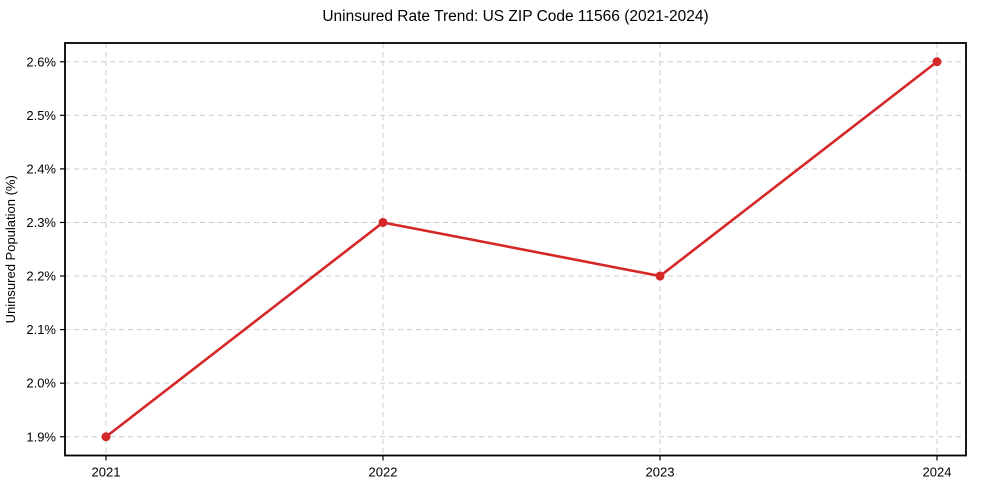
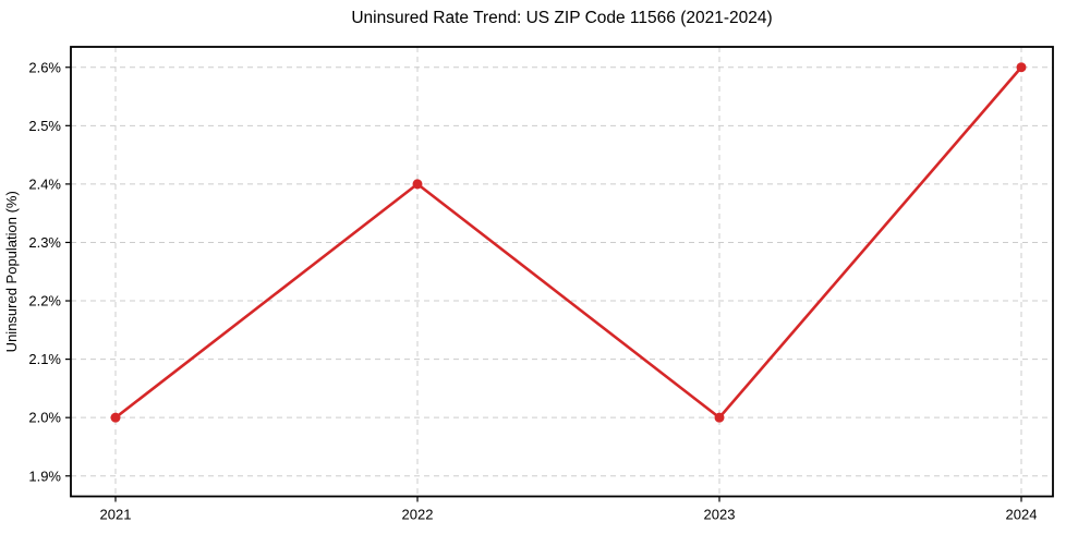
2021: 1.9% -> 2.0%
2022: 2.3% -> 2.4%
2023: 2.2% -> 2.0%
